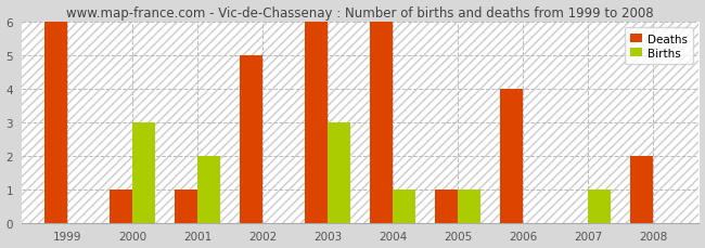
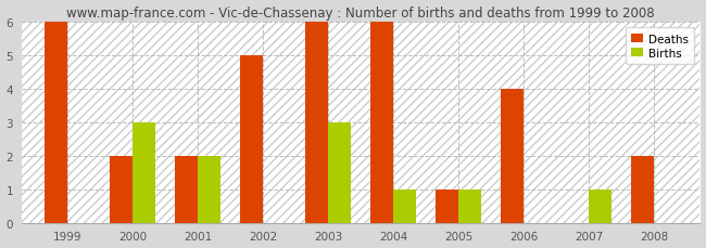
Deaths/2000: 1 -> 2
Deaths/2001: 1 -> 2
